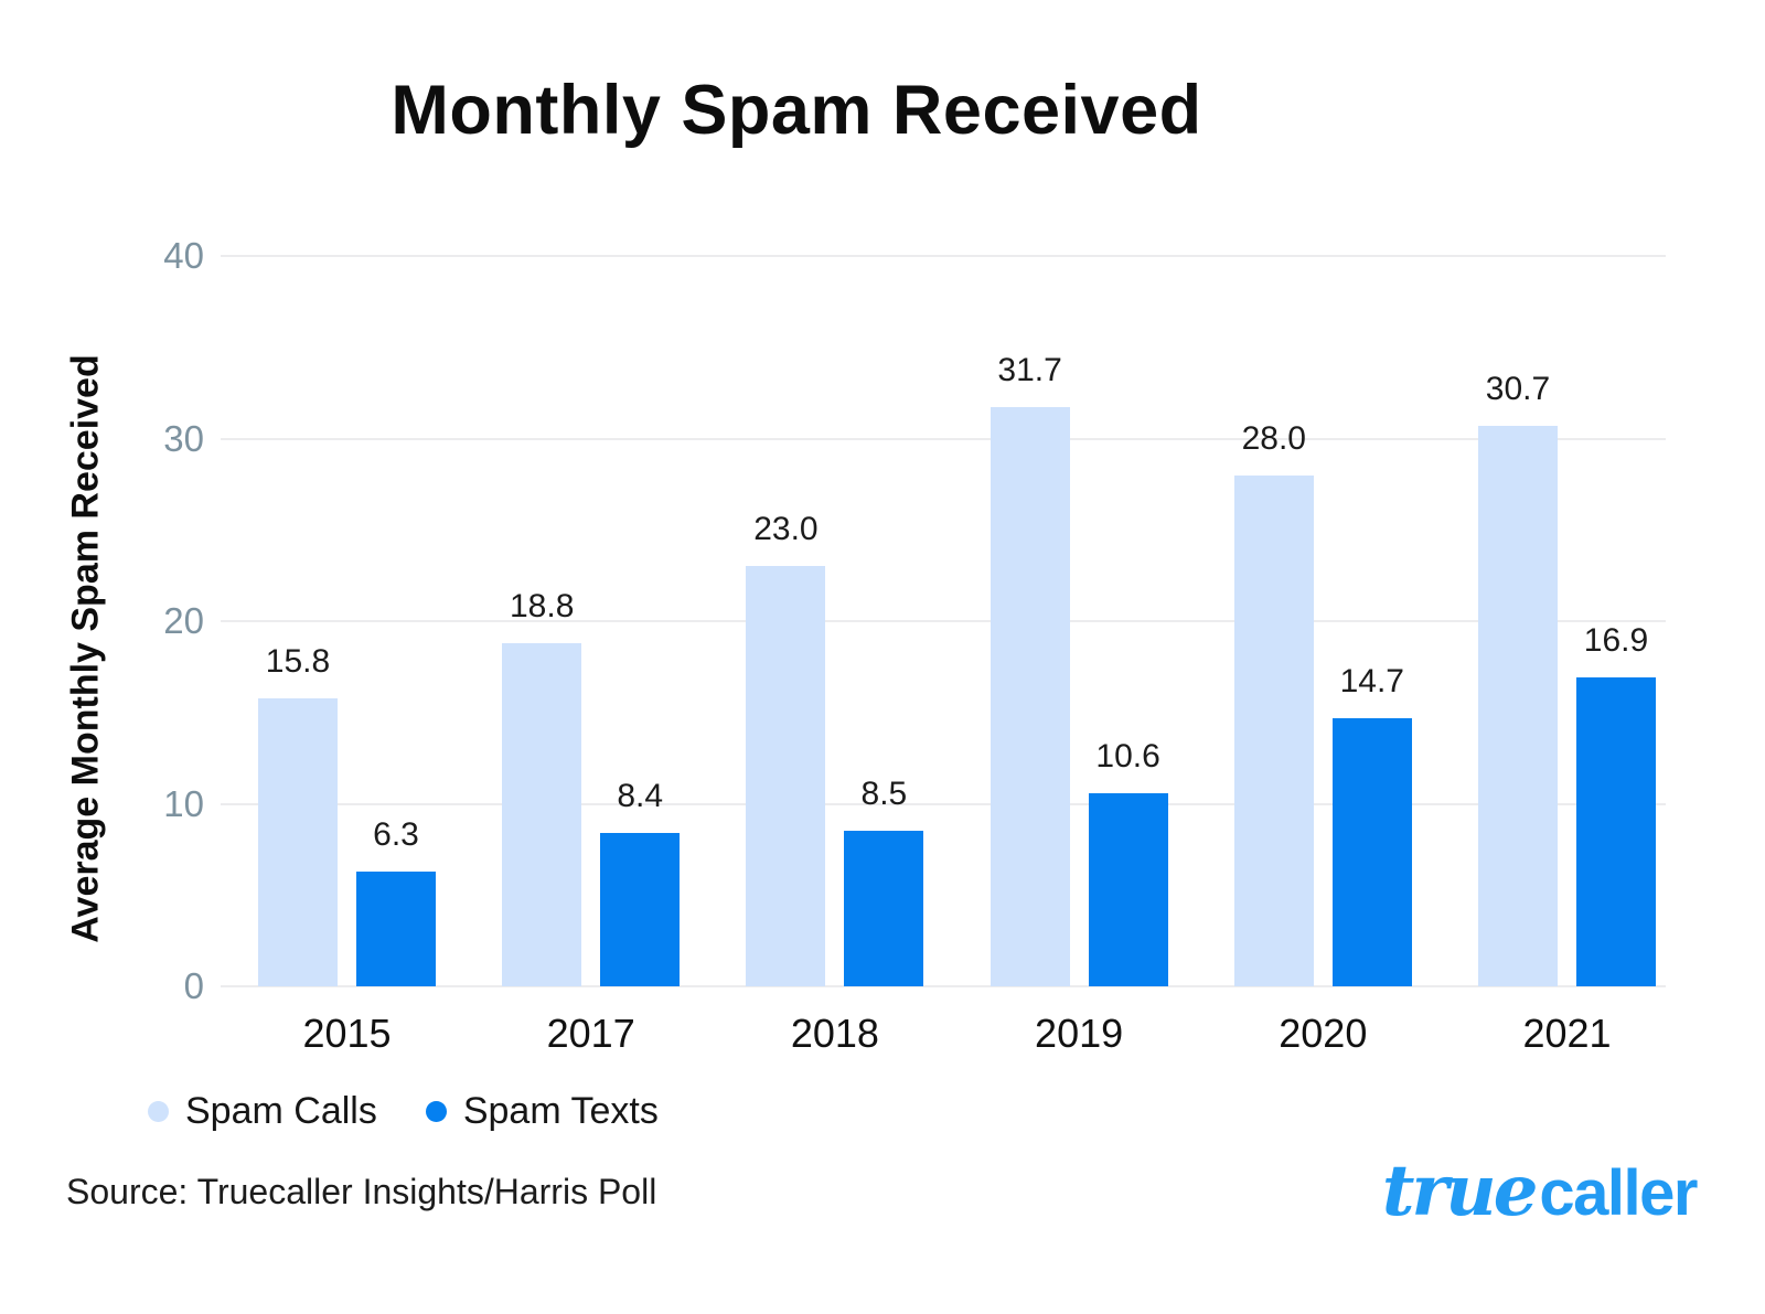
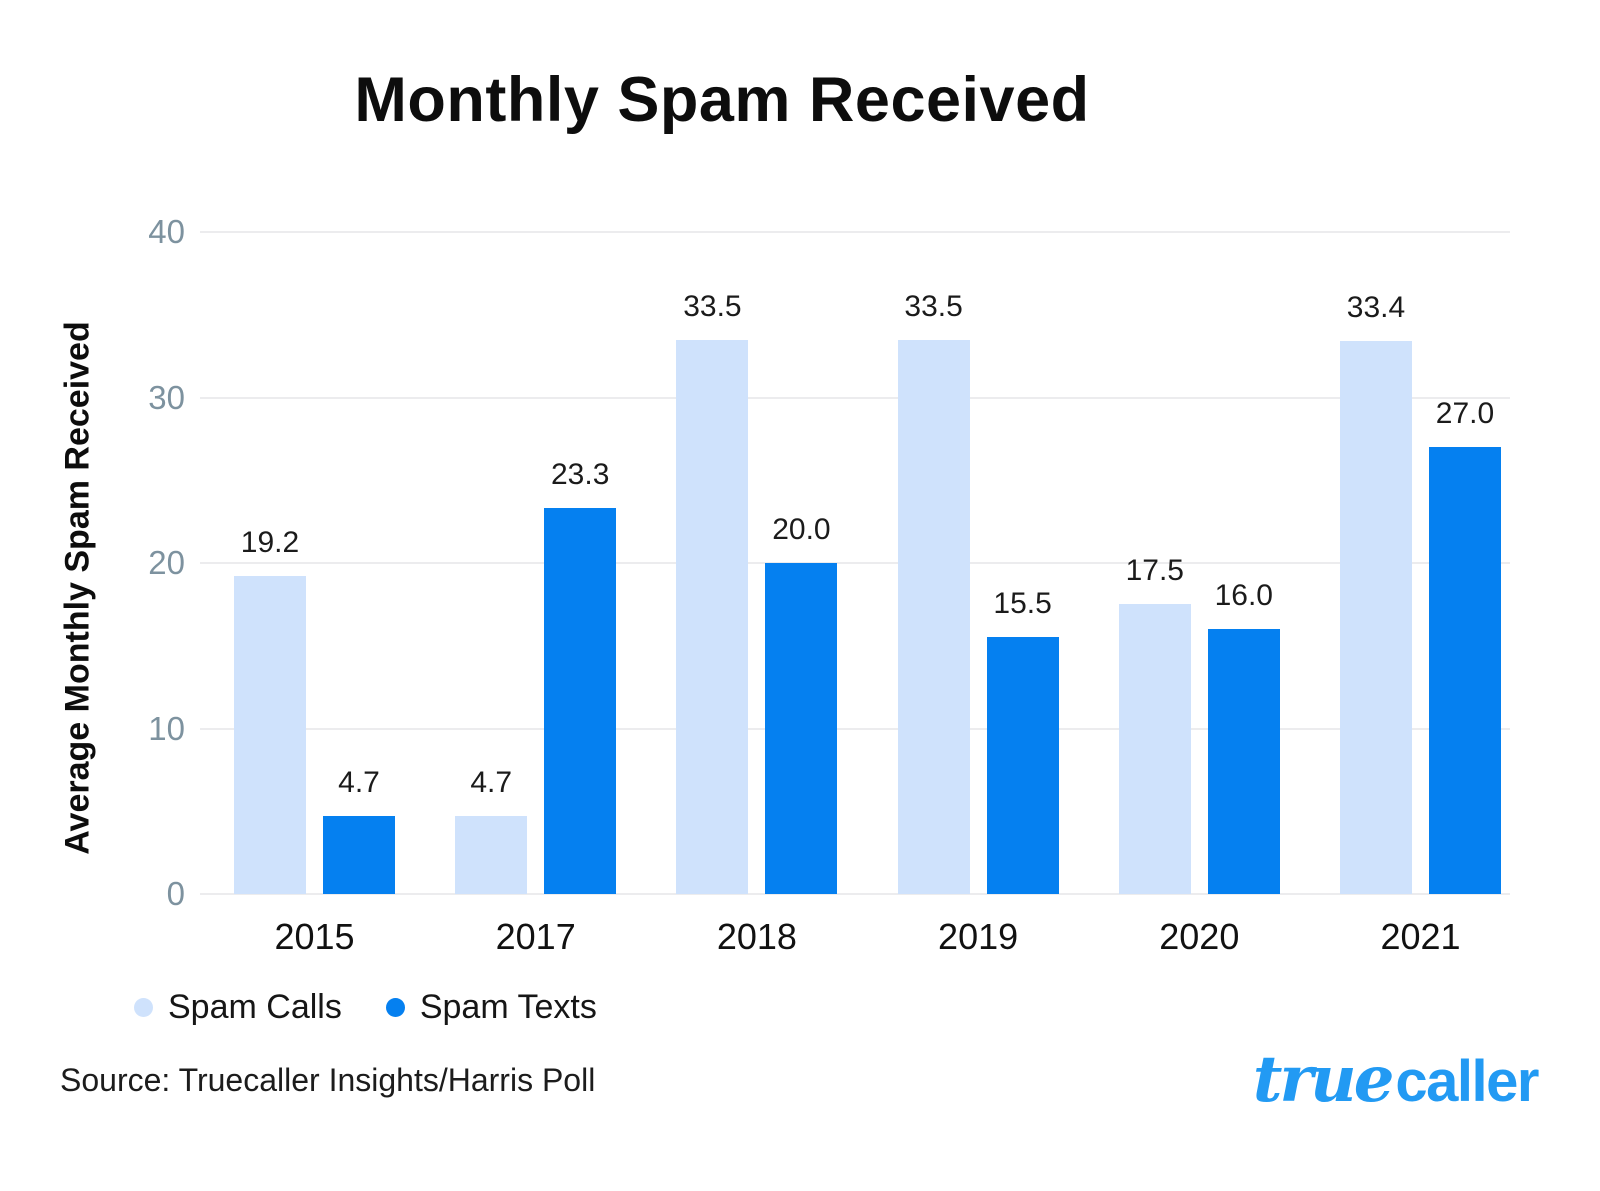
Spam Calls/2015: 15.8 -> 19.2
Spam Texts/2015: 6.3 -> 4.7
Spam Calls/2017: 18.8 -> 4.7
Spam Texts/2017: 8.4 -> 23.3
Spam Calls/2018: 23.0 -> 33.5
Spam Texts/2018: 8.5 -> 20.0
Spam Calls/2019: 31.7 -> 33.5
Spam Texts/2019: 10.6 -> 15.5
Spam Calls/2020: 28.0 -> 17.5
Spam Texts/2020: 14.7 -> 16.0
Spam Calls/2021: 30.7 -> 33.4
Spam Texts/2021: 16.9 -> 27.0
